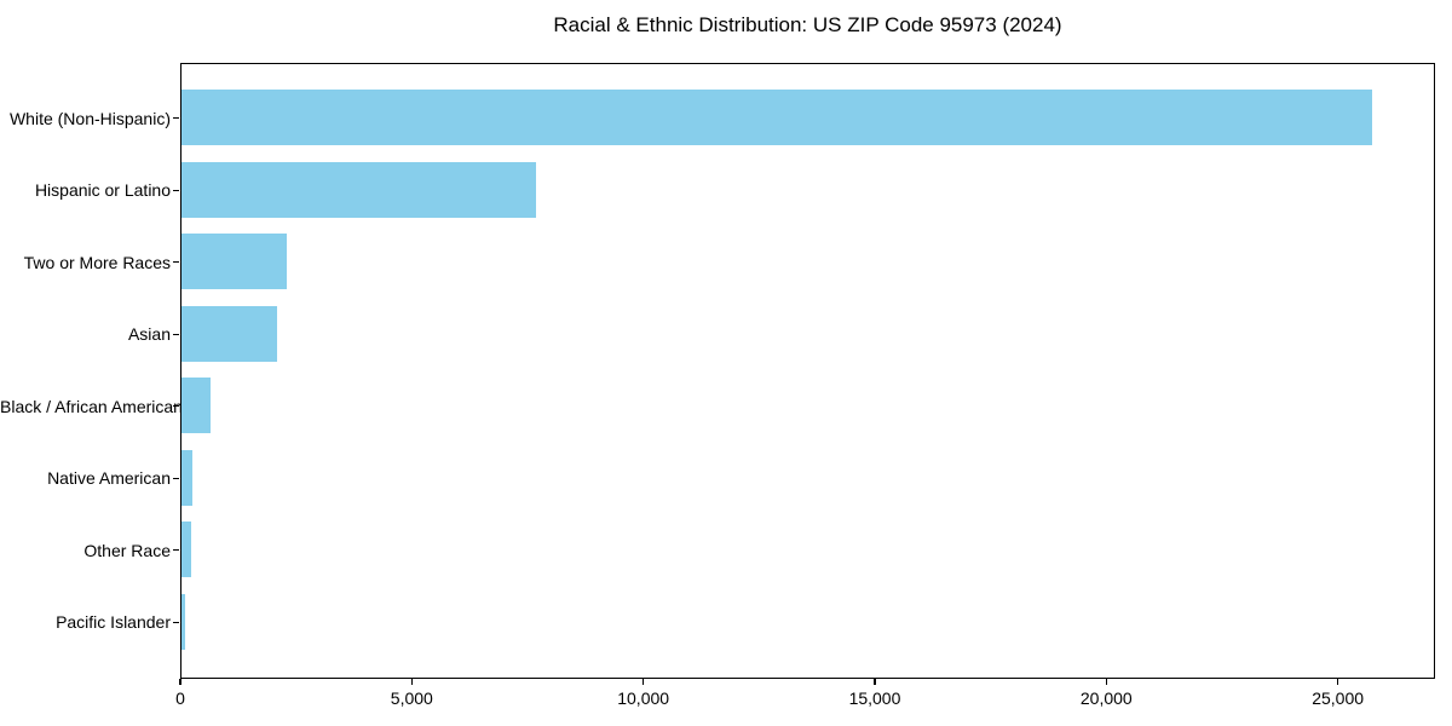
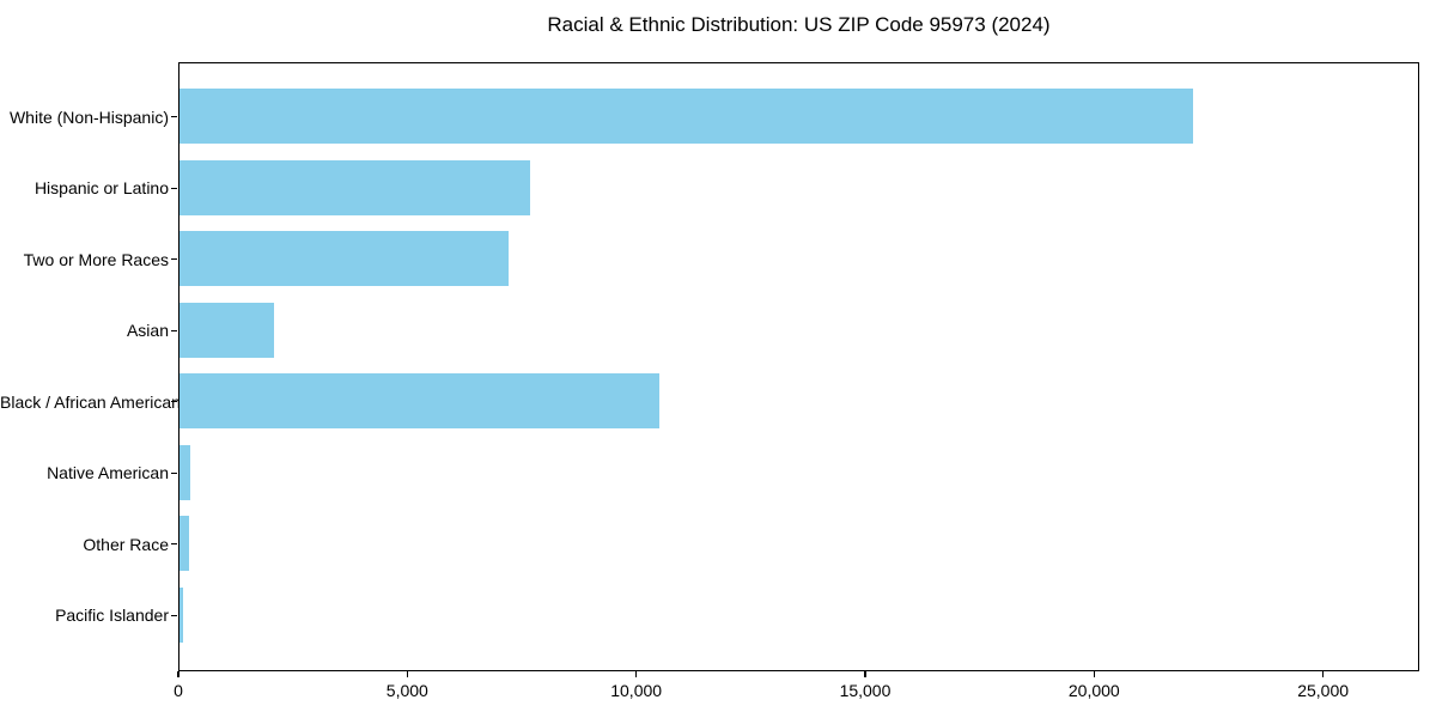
White (Non-Hispanic): 25800 -> 22200
Two or More Races: 2300 -> 7200
Black / African American: 600 -> 10500
